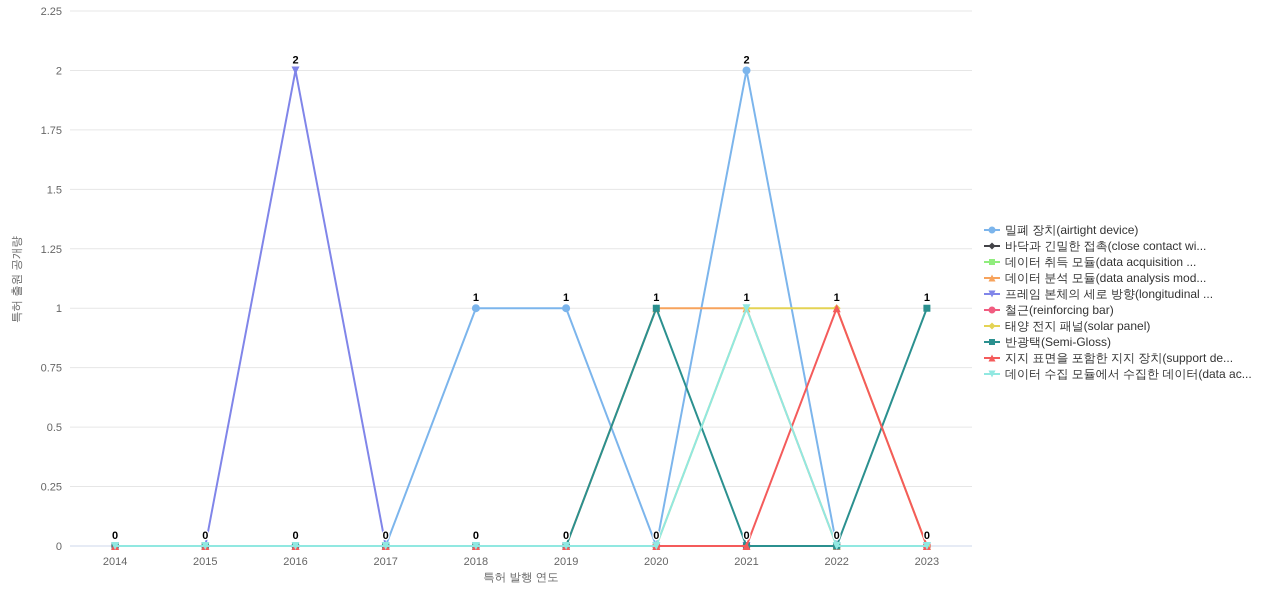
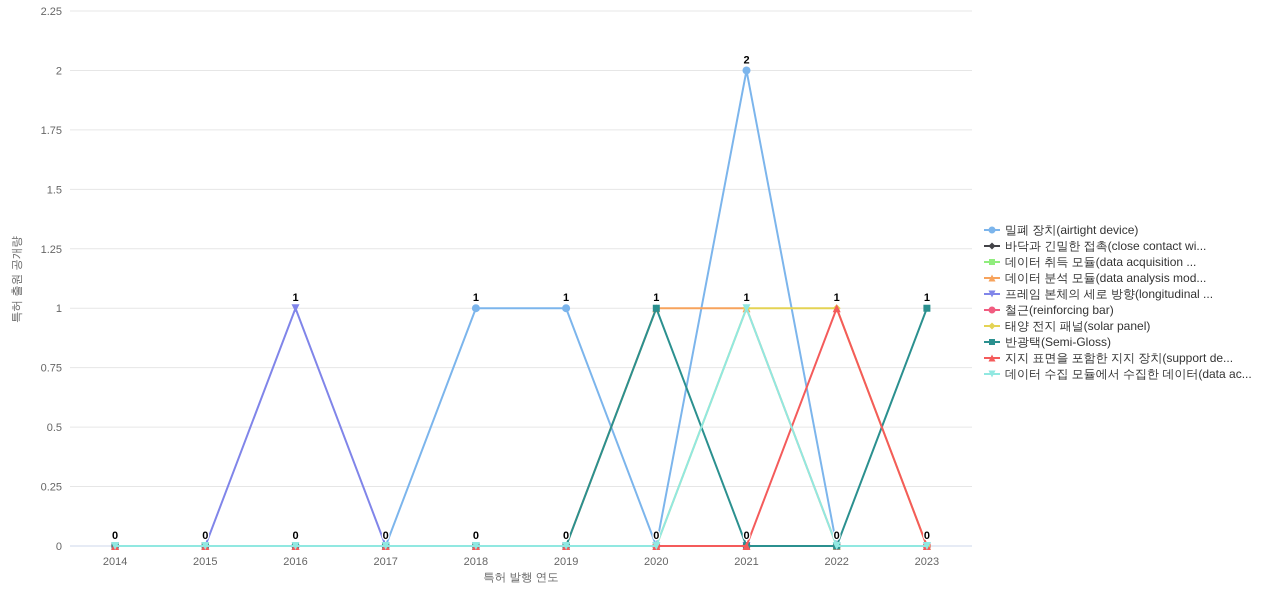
프레임 본체의 세로 방향(longitudinal .../2016: 2 -> 1
